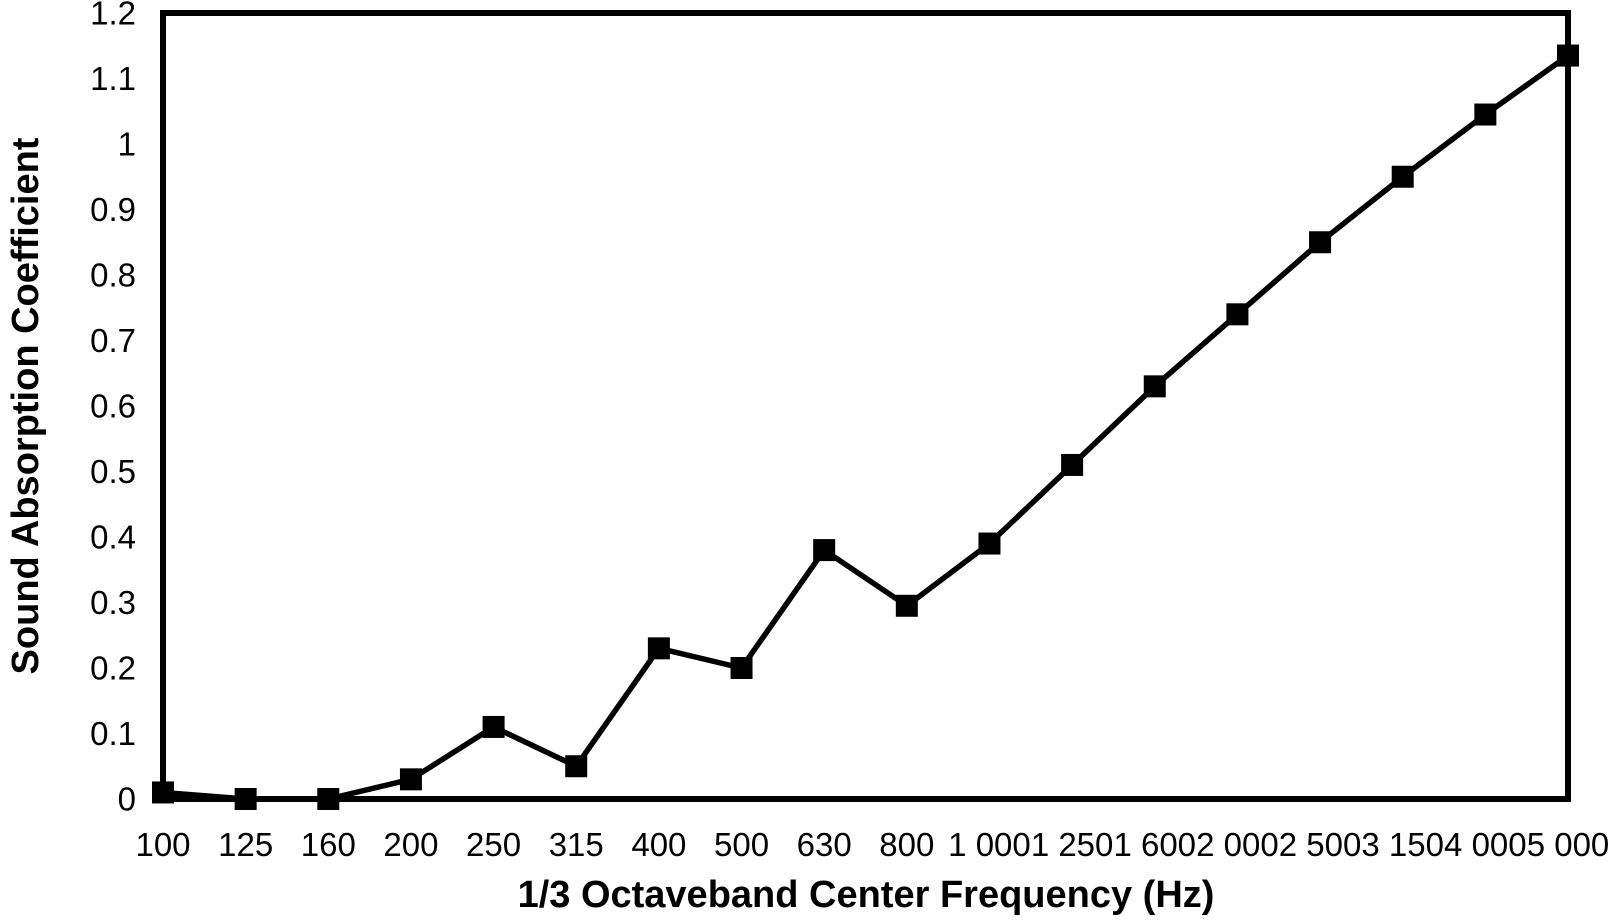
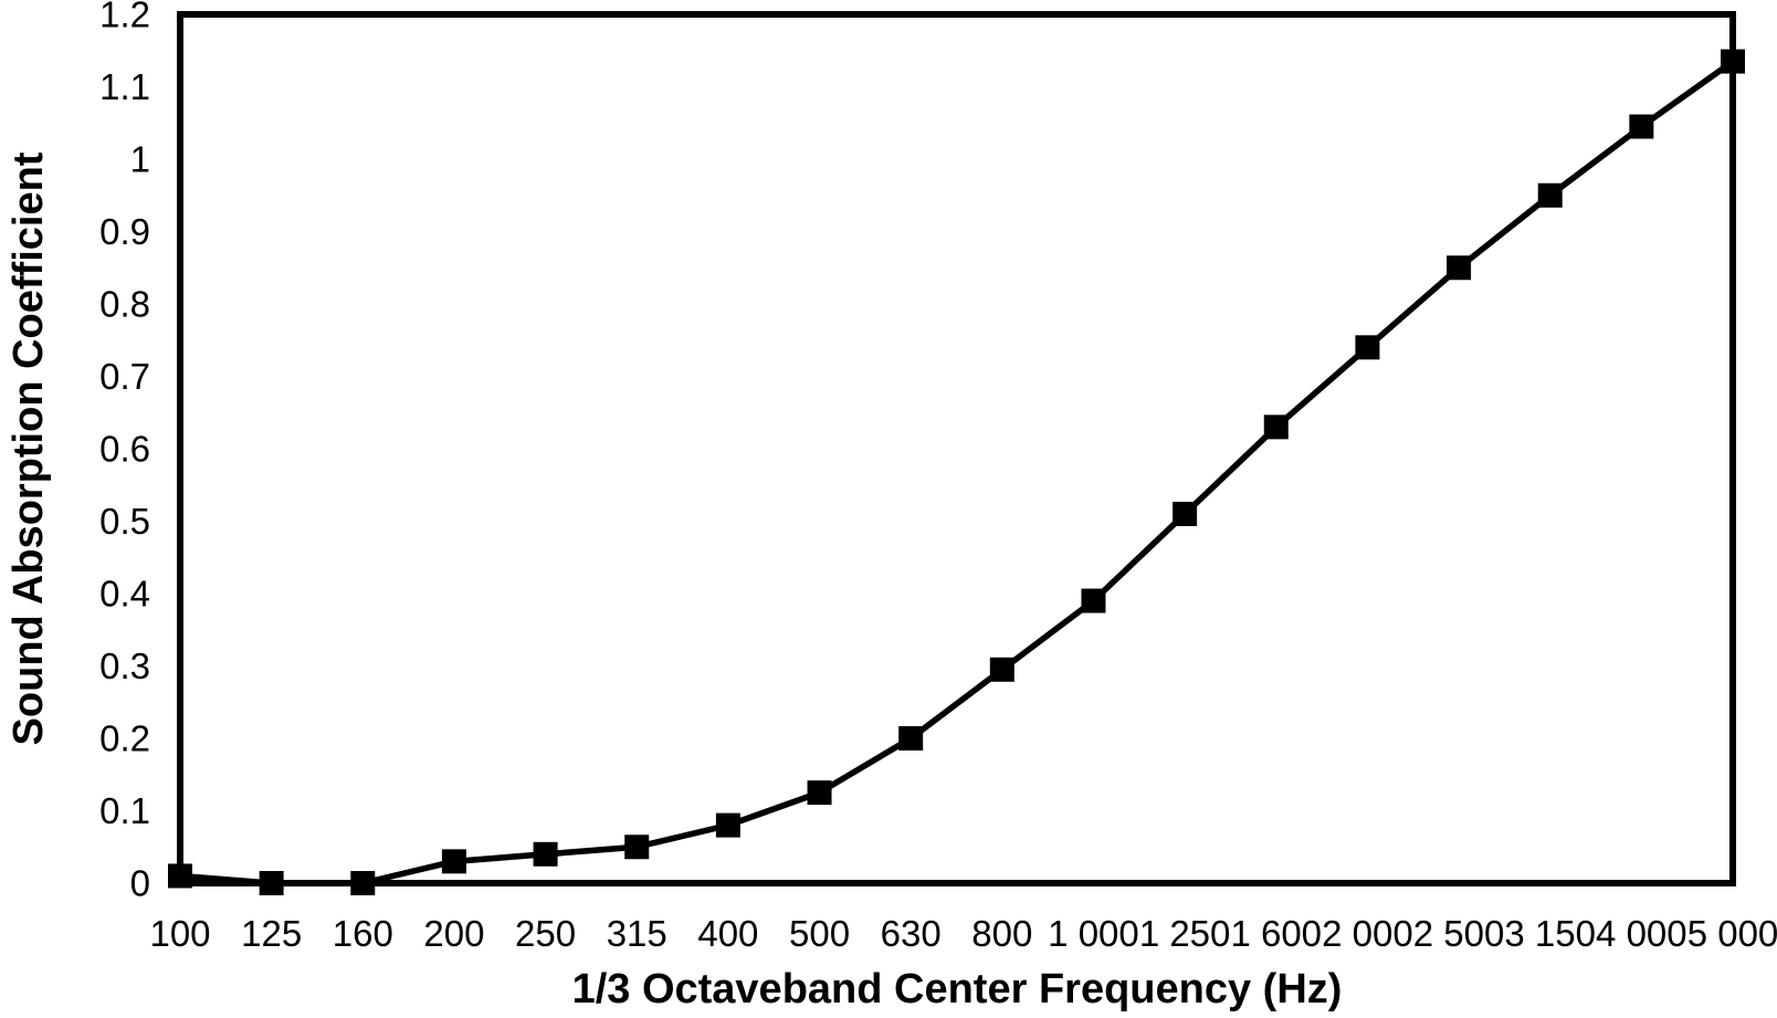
250: 0.11 -> 0.04
400: 0.23 -> 0.08
500: 0.20 -> 0.12
630: 0.38 -> 0.20
